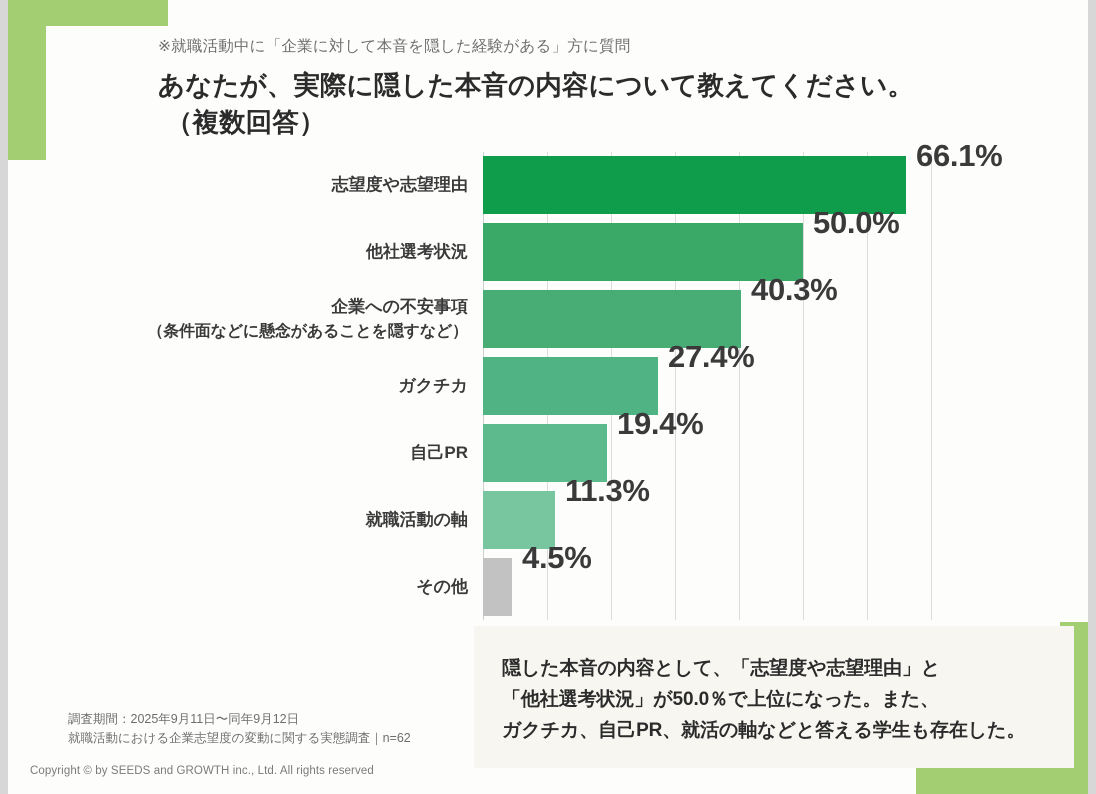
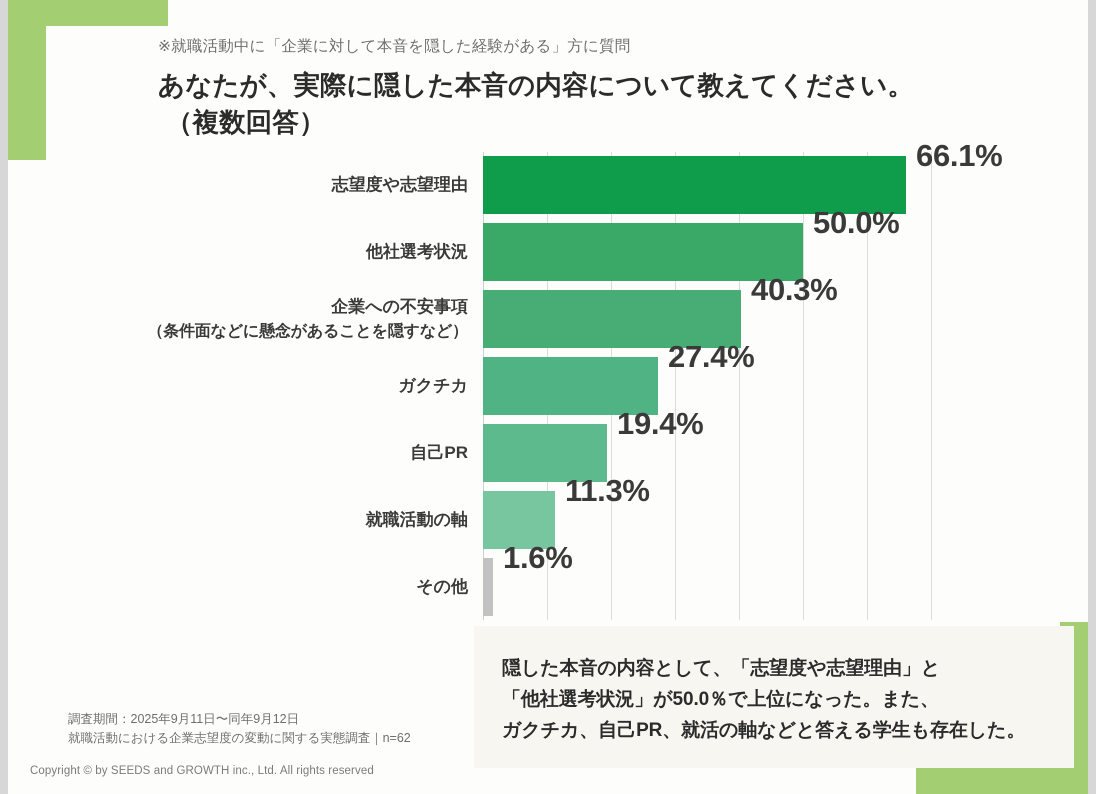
その他: 4.5% -> 1.6%
